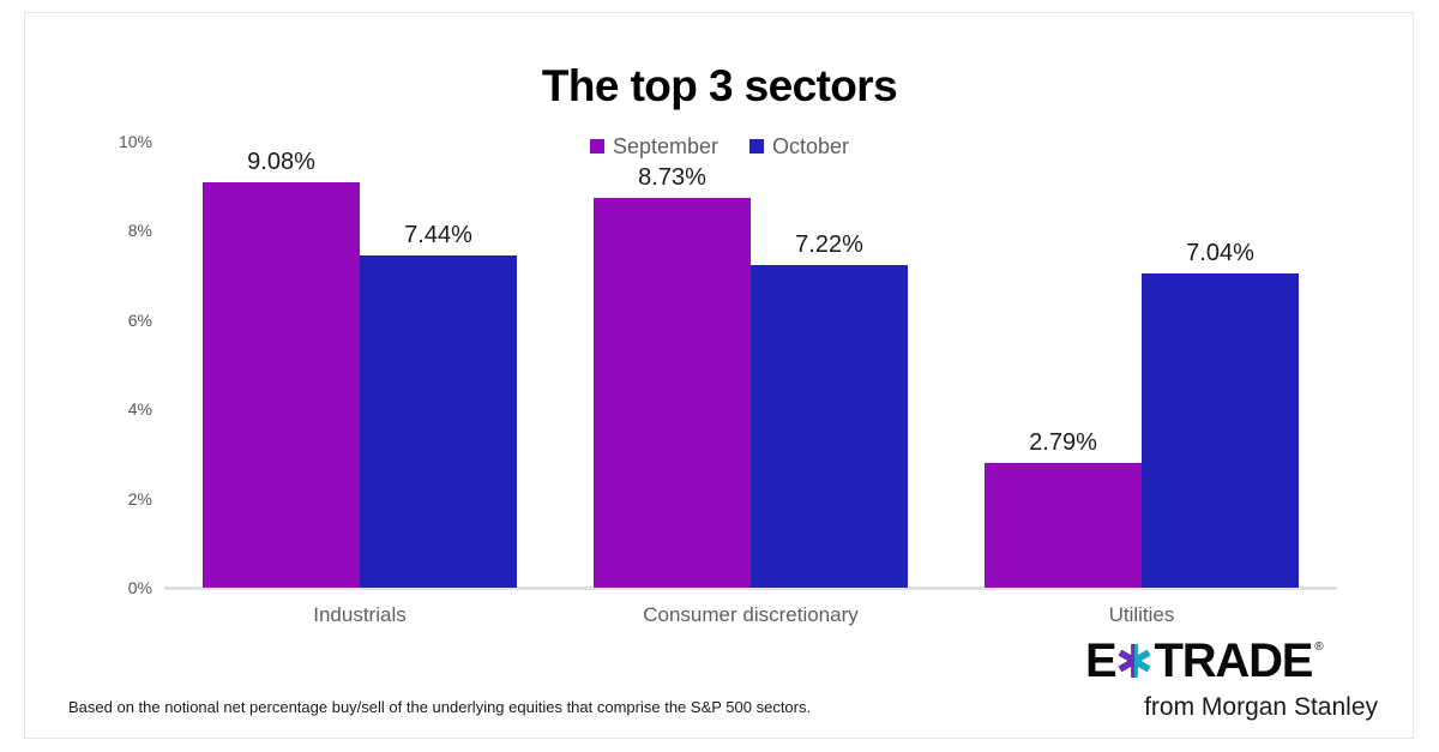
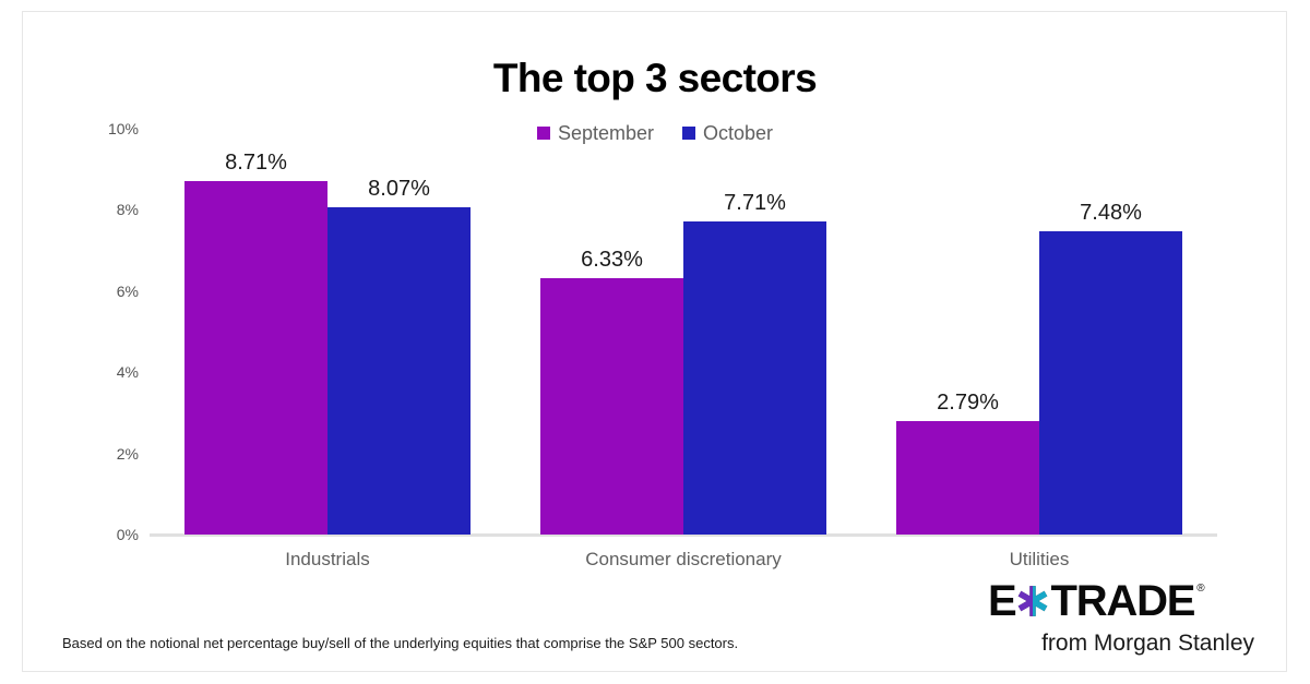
September/Industrials: 9.08% -> 8.71%
October/Industrials: 7.44% -> 8.07%
September/Consumer discretionary: 8.73% -> 6.33%
October/Consumer discretionary: 7.22% -> 7.71%
October/Utilities: 7.04% -> 7.48%
